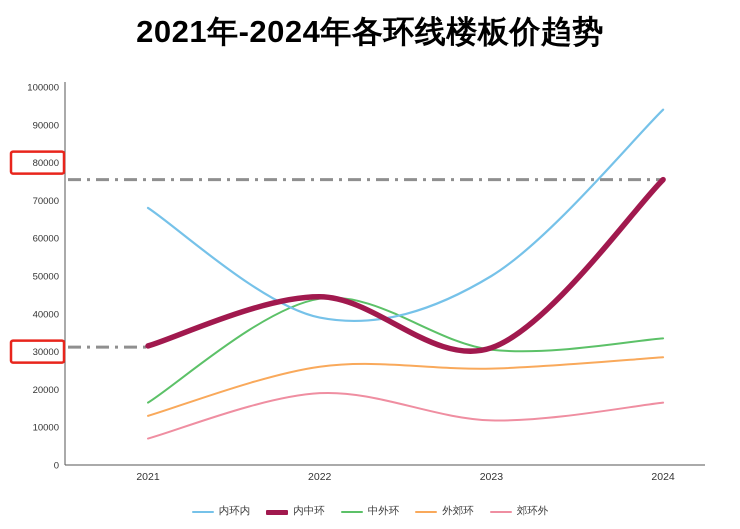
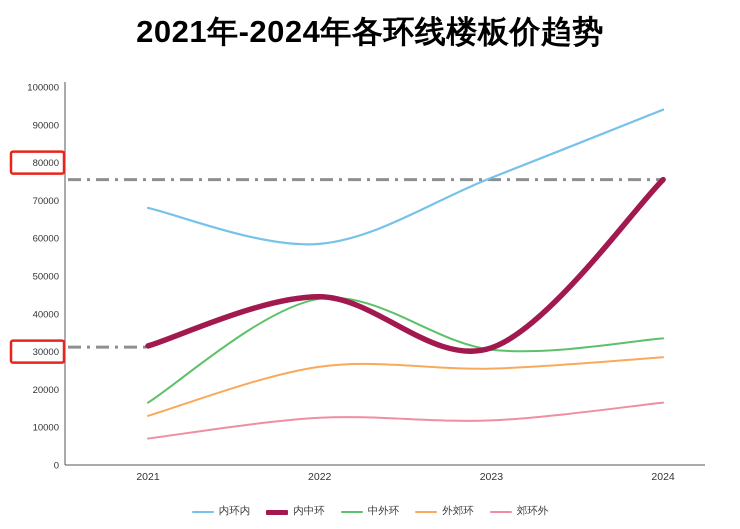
内环内/2022: 39000 -> 58000
郊环外/2022: 19000 -> 12000
内环内/2023: 50000 -> 76000
